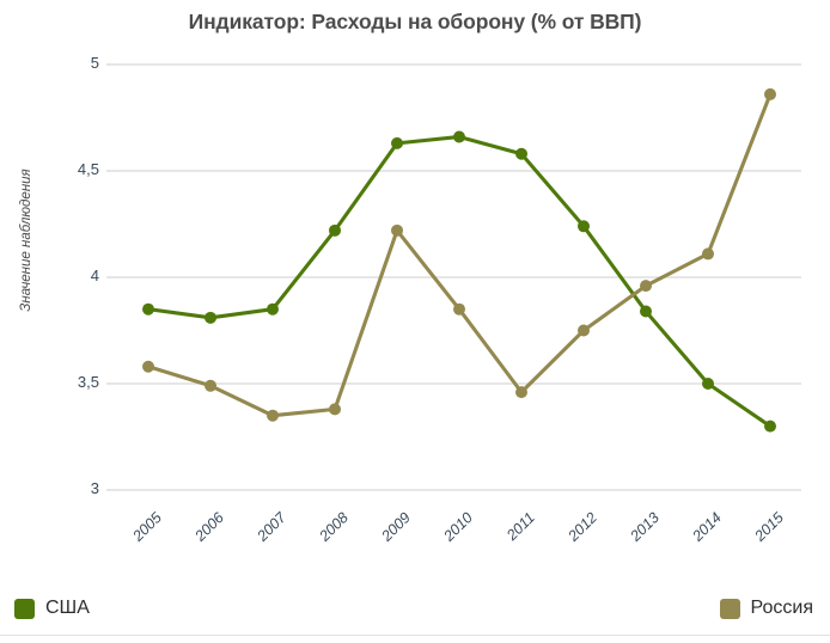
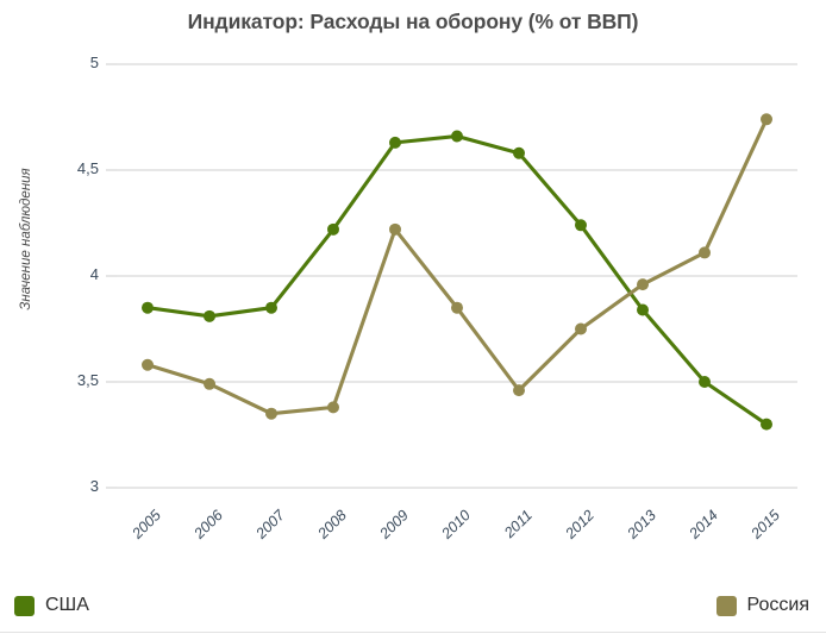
Россия/2015: 4.86 -> 4.74
